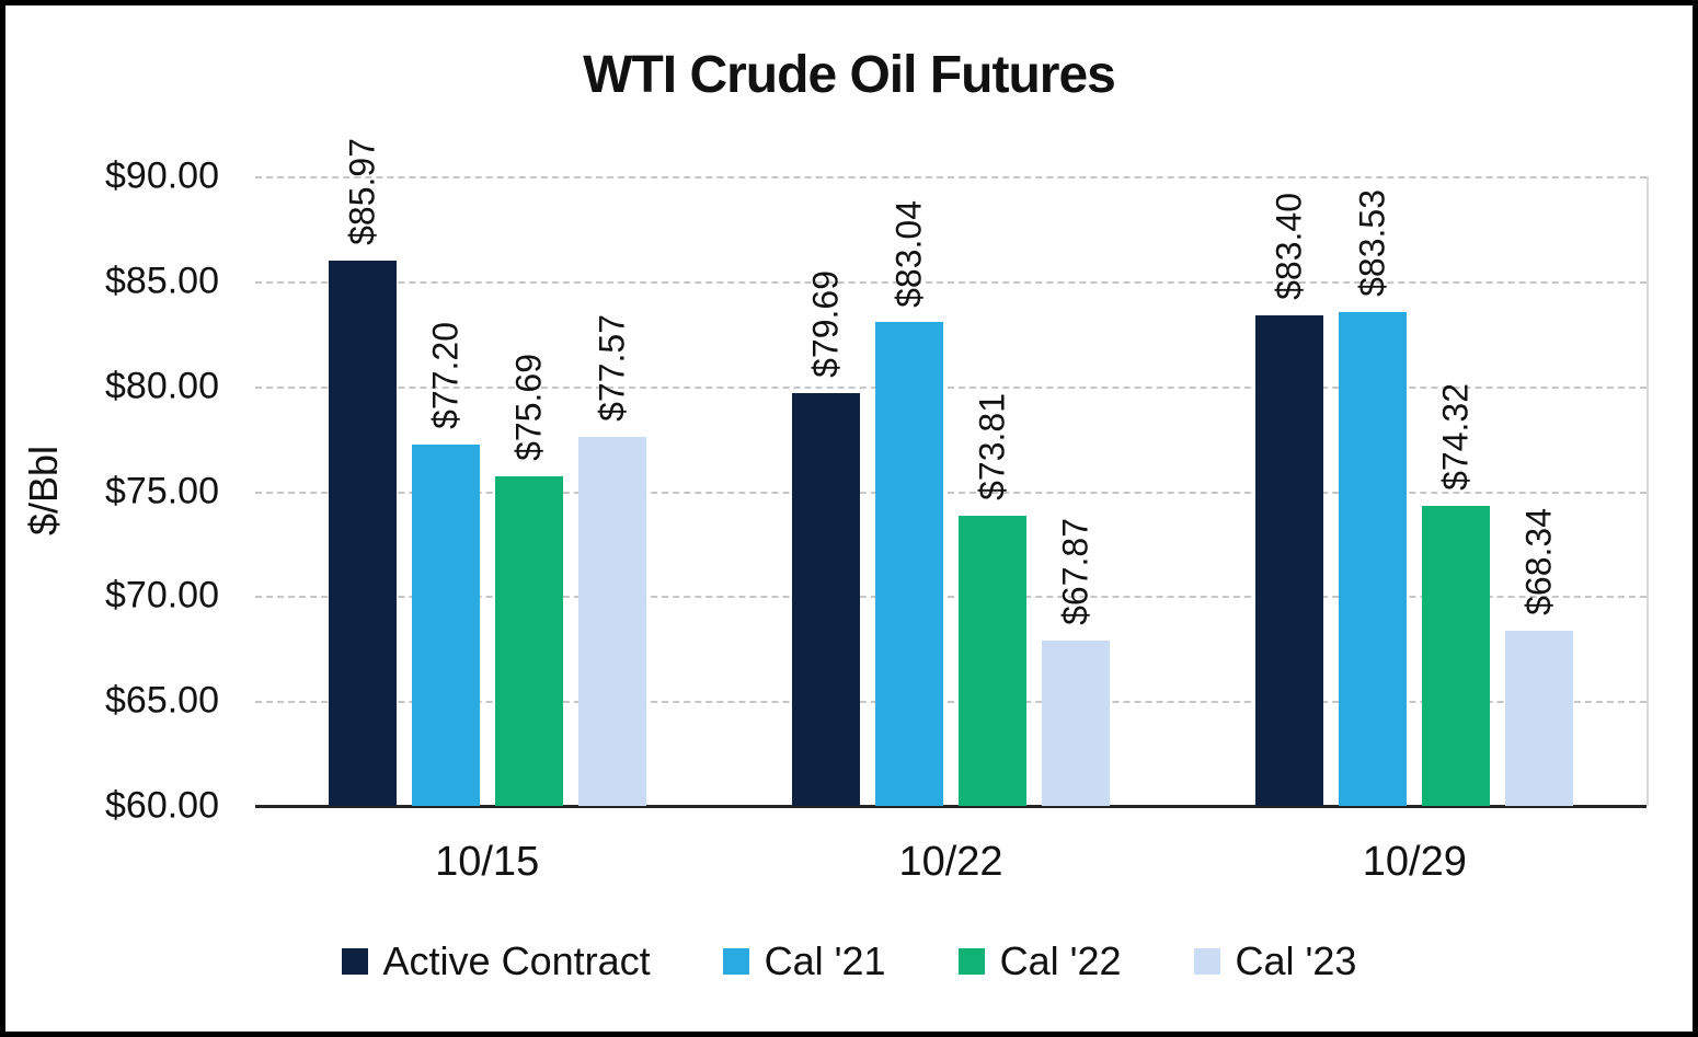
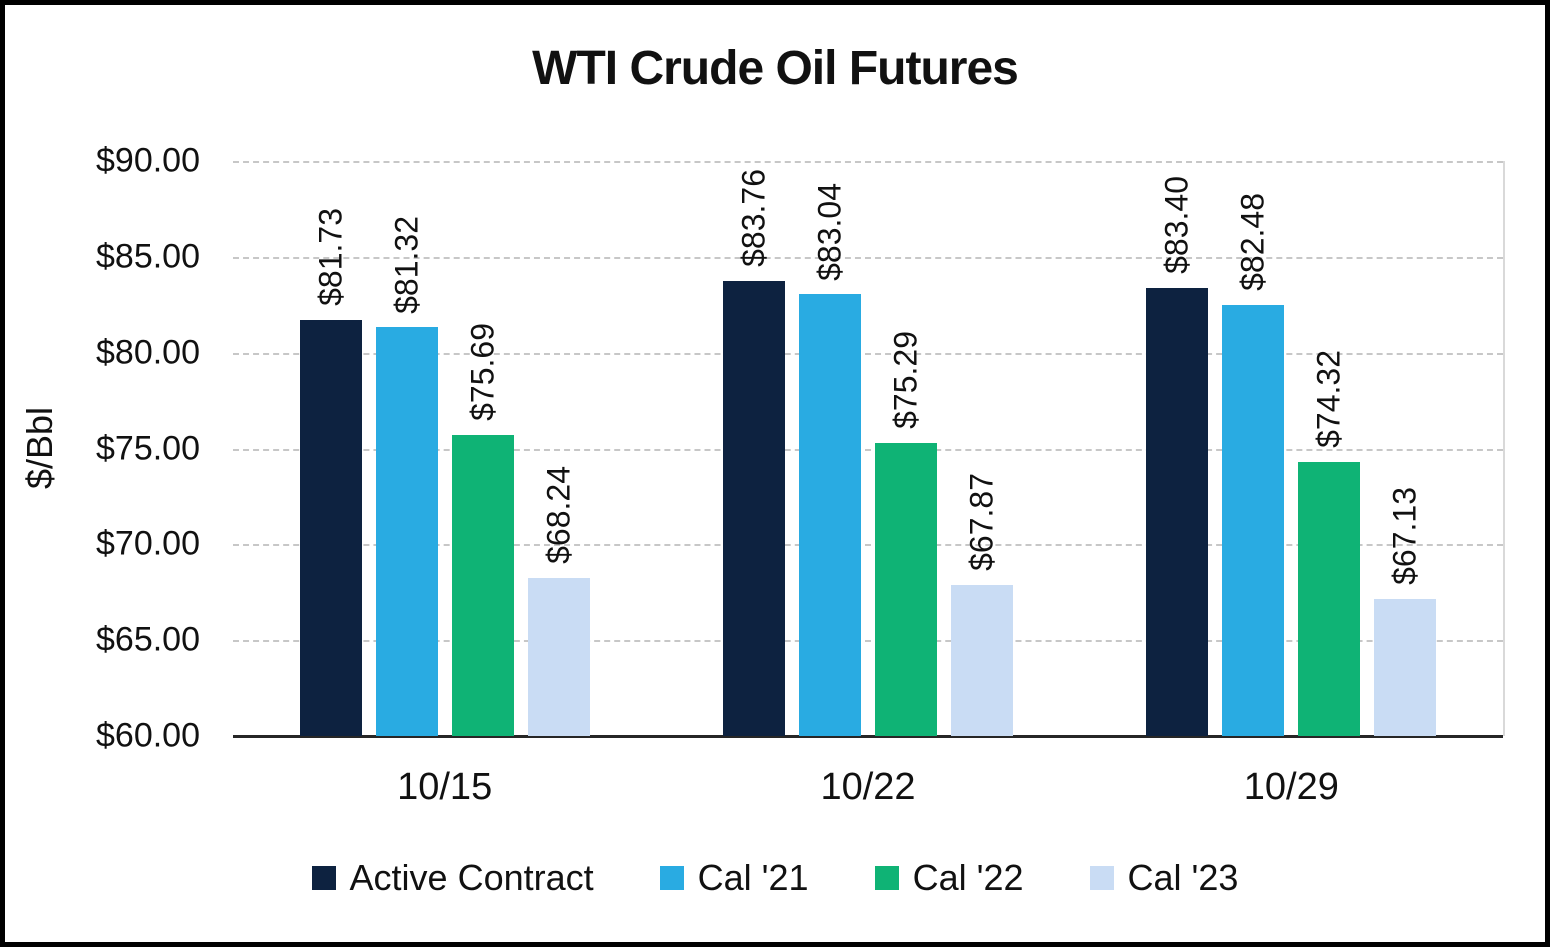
Active Contract/10/15: $85.97 -> $81.73
Cal '21/10/15: $77.20 -> $81.32
Cal '23/10/15: $77.57 -> $68.24
Active Contract/10/22: $79.69 -> $83.76
Cal '22/10/22: $73.81 -> $75.29
Cal '21/10/29: $83.53 -> $82.48
Cal '23/10/29: $68.34 -> $67.13
